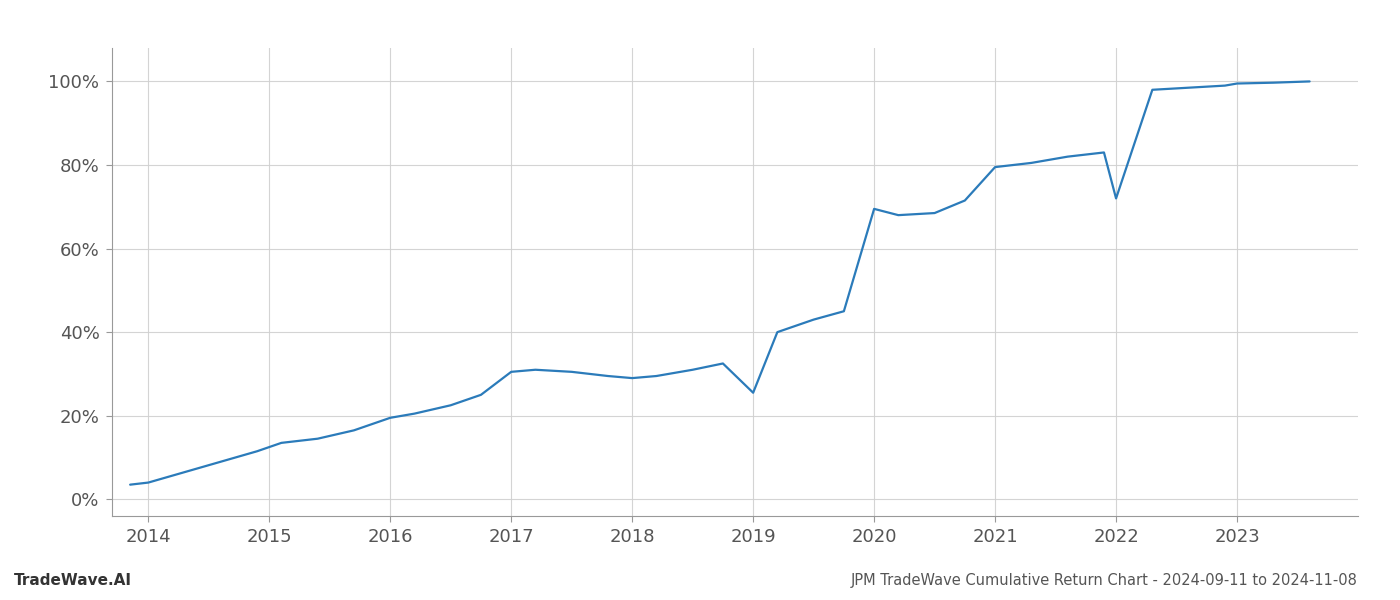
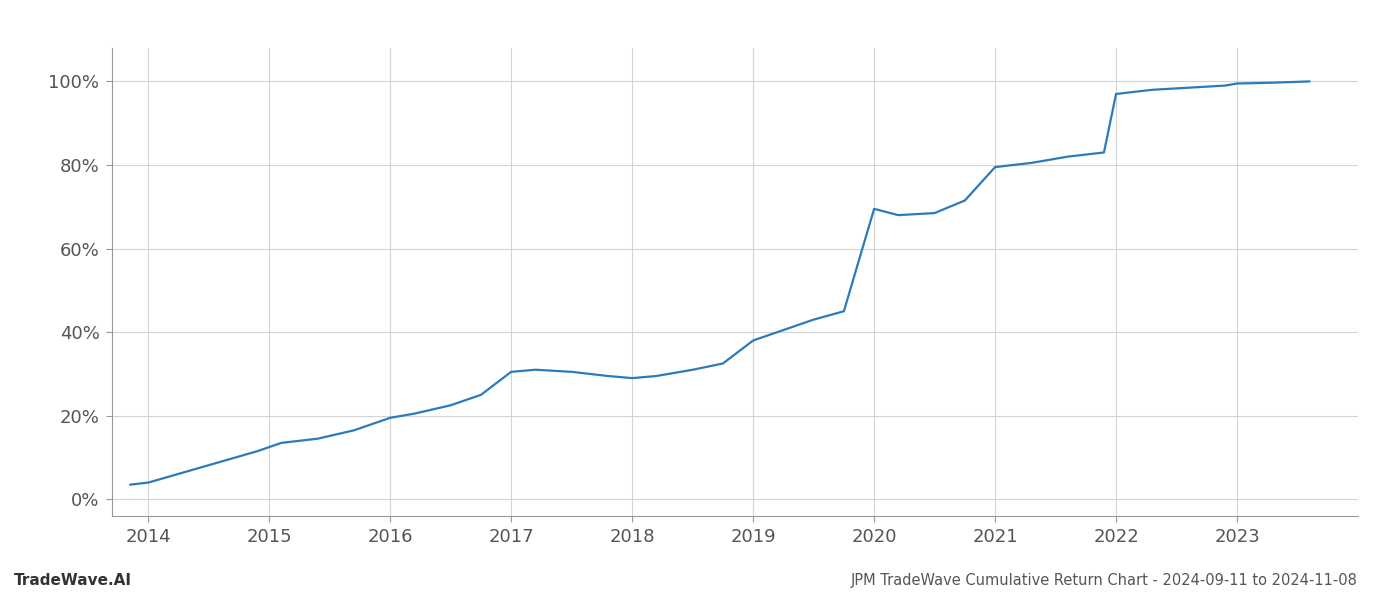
2019: 25.5% -> 38.0%
2022: 72.0% -> 97.0%
